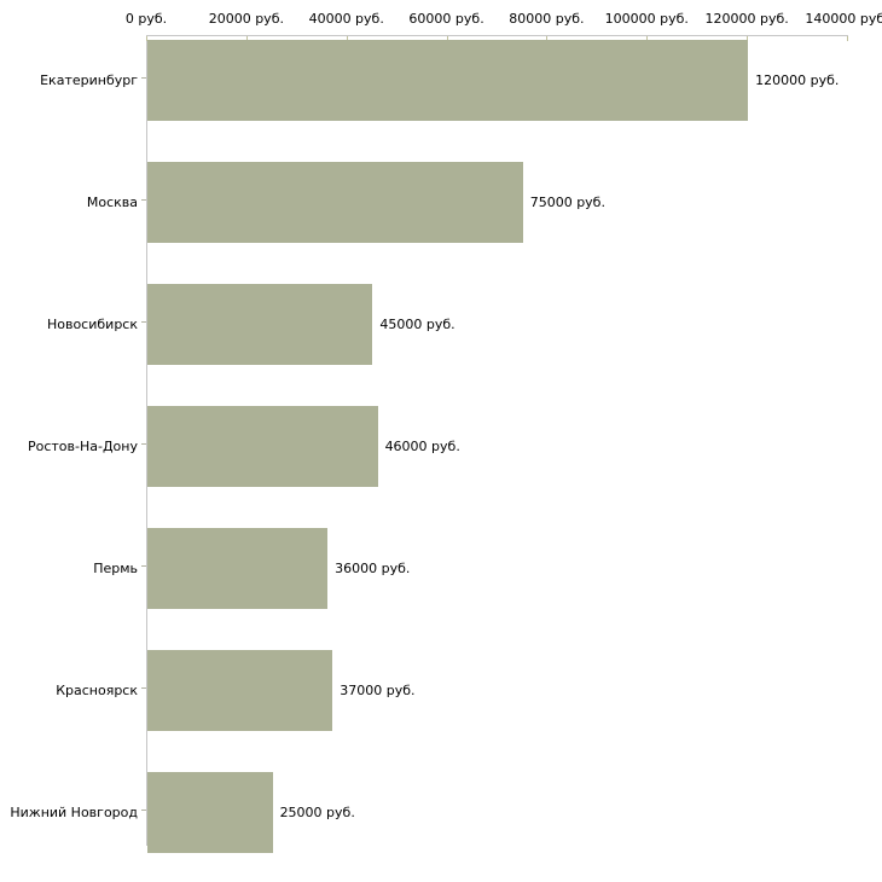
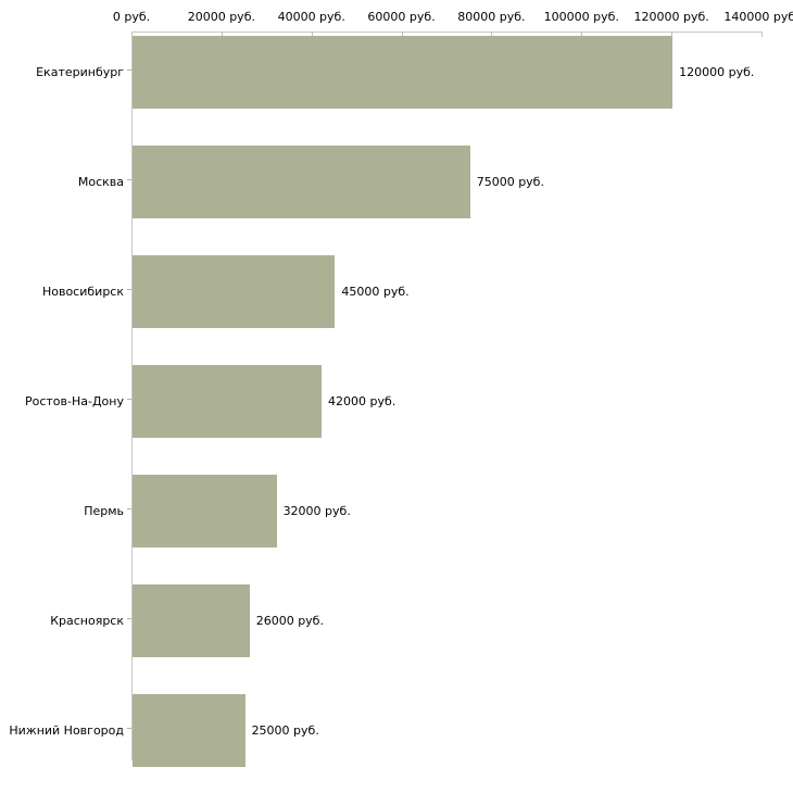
Ростов-На-Дону: 46000 -> 42000
Пермь: 36000 -> 32000
Красноярск: 37000 -> 26000
